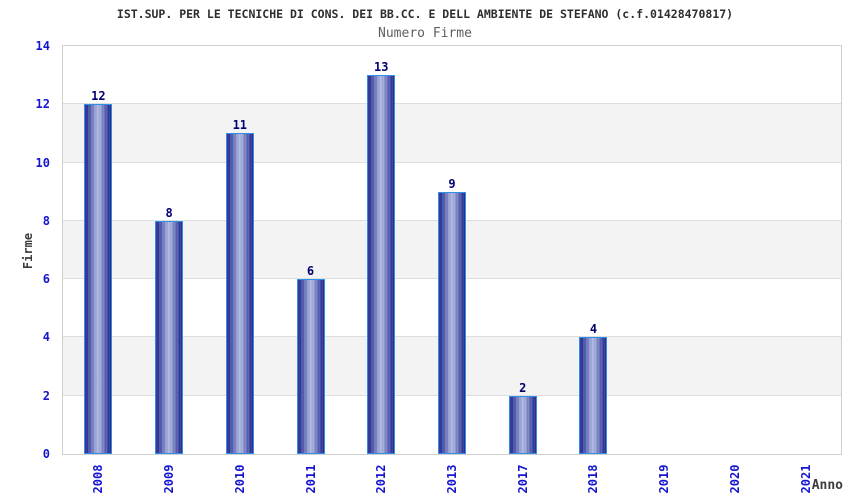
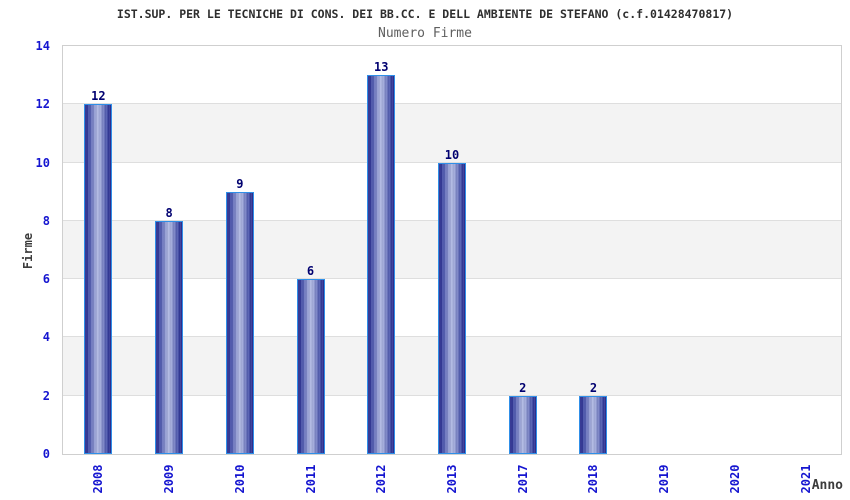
2010: 11 -> 9
2013: 9 -> 10
2018: 4 -> 2
